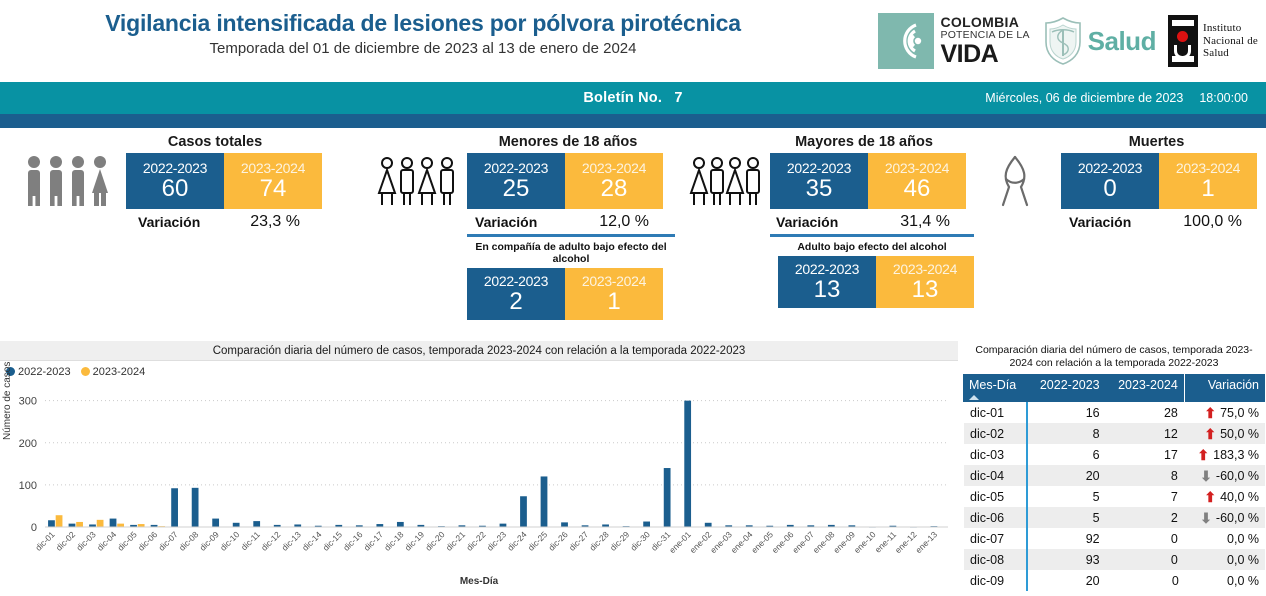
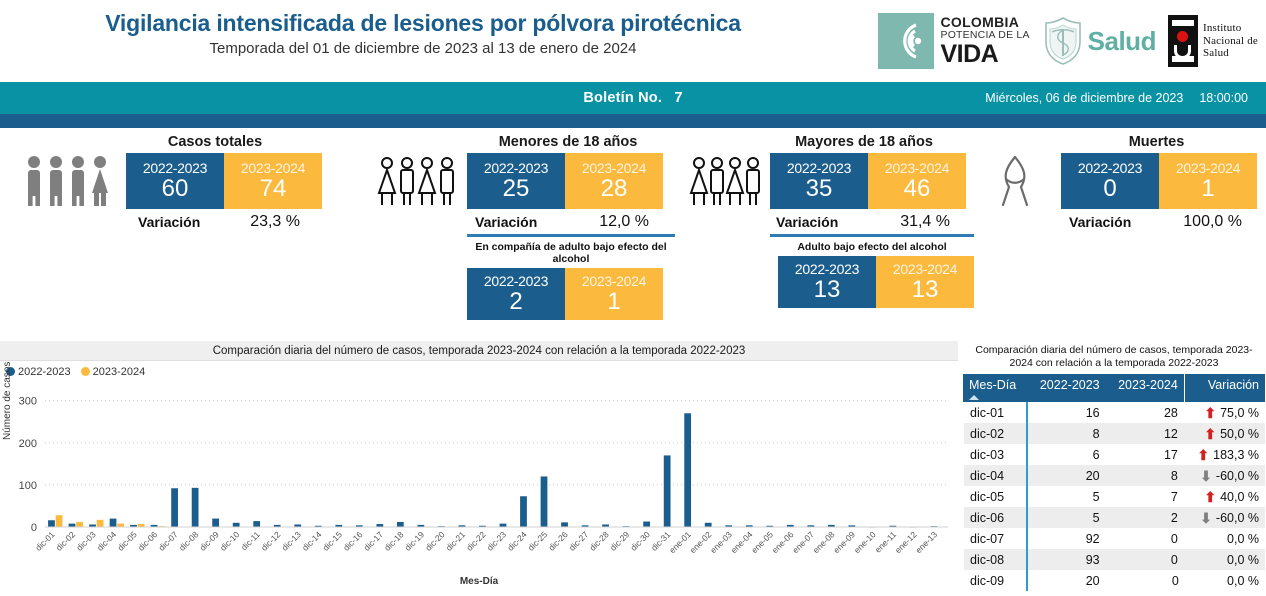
2022-2023/dic-31: 140 -> 170
2022-2023/ene-01: 300 -> 270
